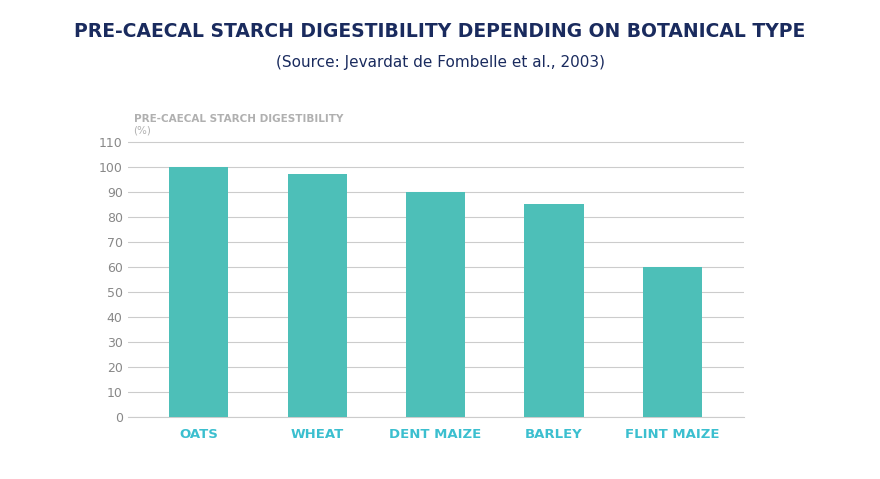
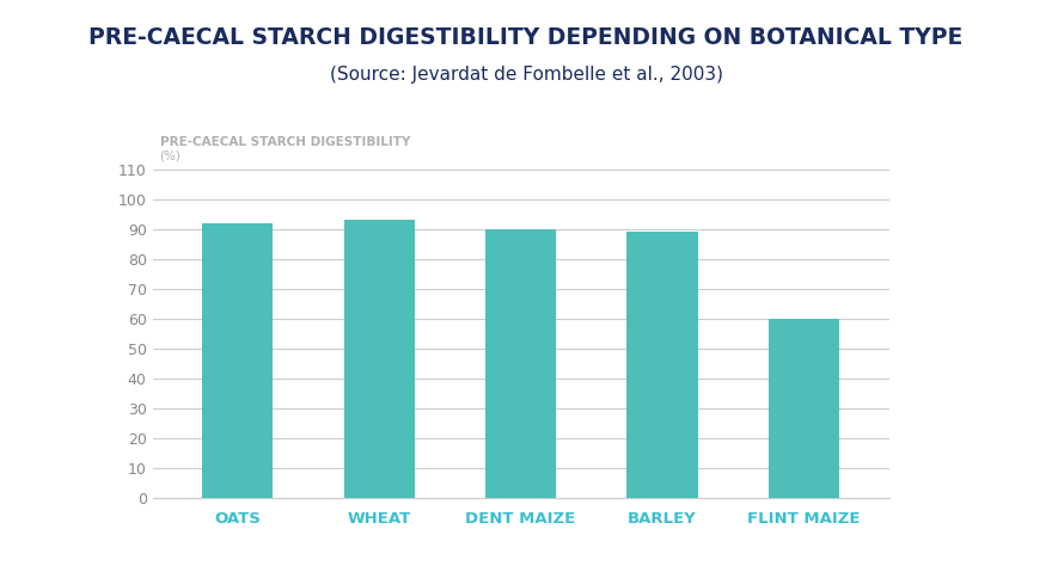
OATS: 100 -> 92
WHEAT: 97 -> 93
BARLEY: 85 -> 89
